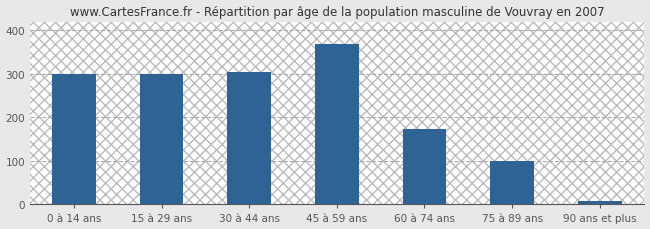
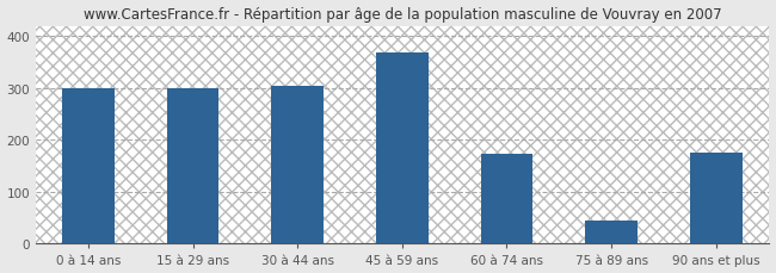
75 à 89 ans: 99 -> 45
90 ans et plus: 8 -> 175
